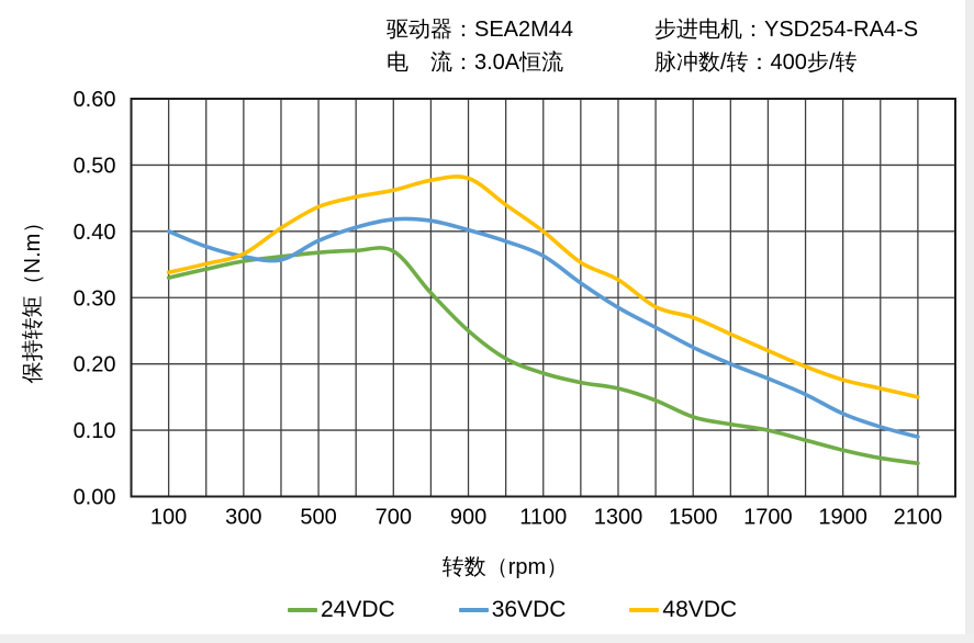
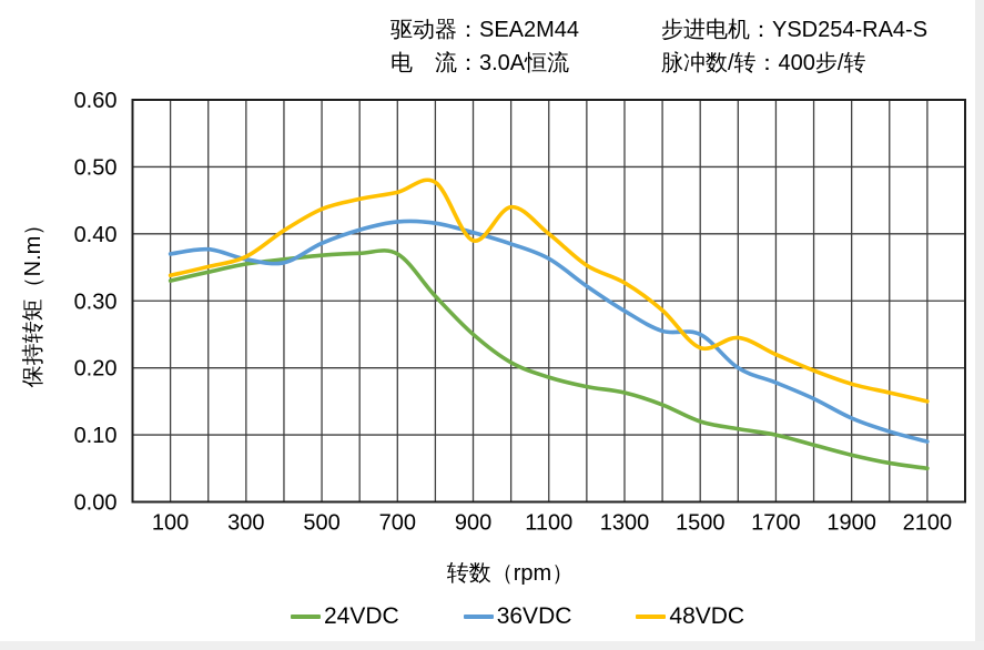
36VDC/100: 0.40 -> 0.37
48VDC/900: 0.48 -> 0.39
36VDC/1500: 0.23 -> 0.25
48VDC/1500: 0.27 -> 0.23
